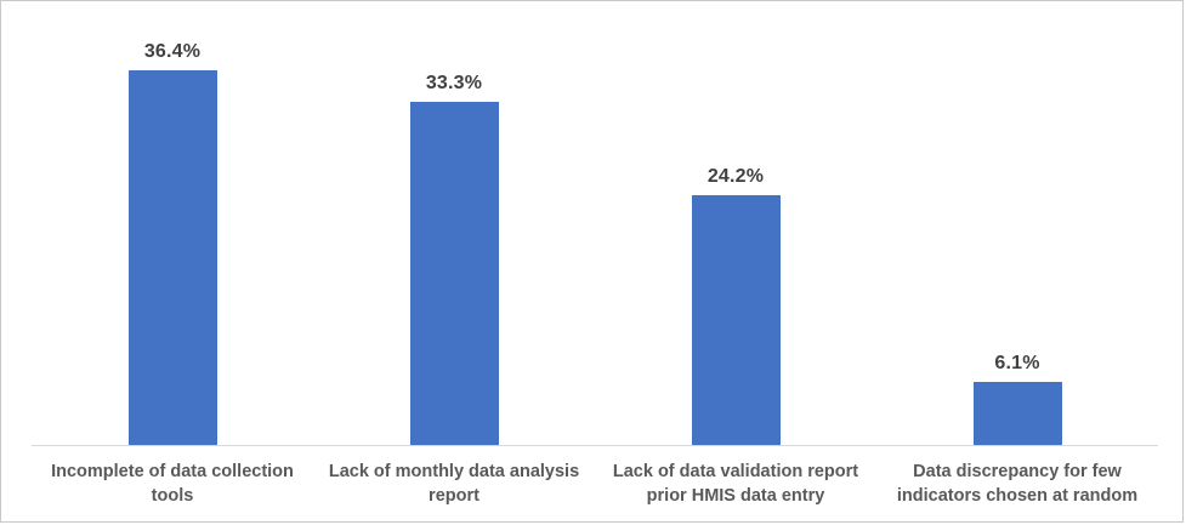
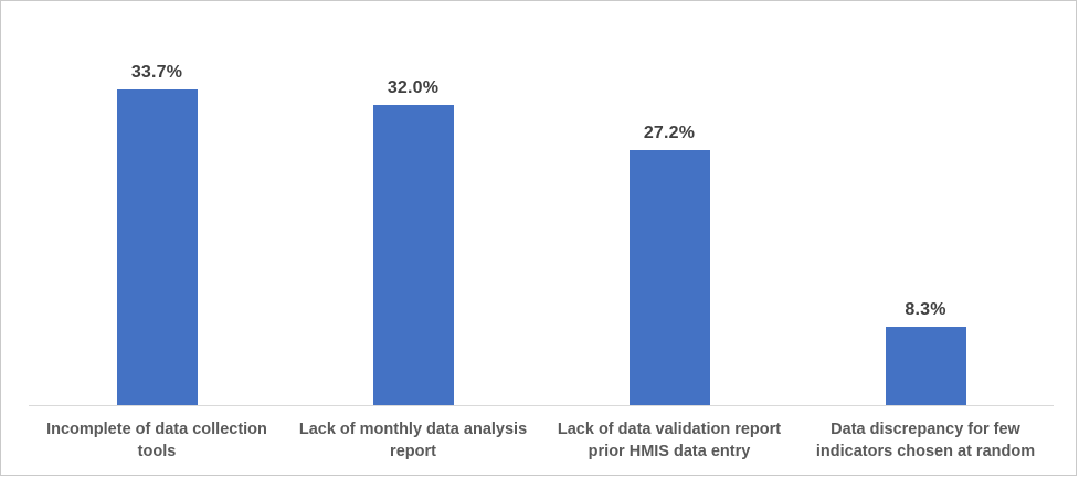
Incomplete of data collection tools: 36.4% -> 33.7%
Lack of monthly data analysis report: 33.3% -> 32.0%
Lack of data validation report prior HMIS data entry: 24.2% -> 27.2%
Data discrepancy for few indicators chosen at random: 6.1% -> 8.3%
